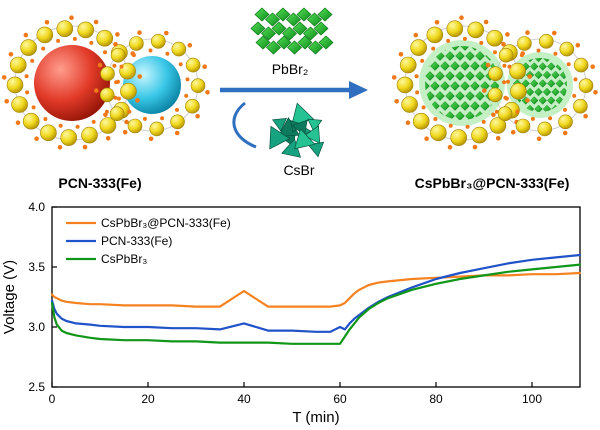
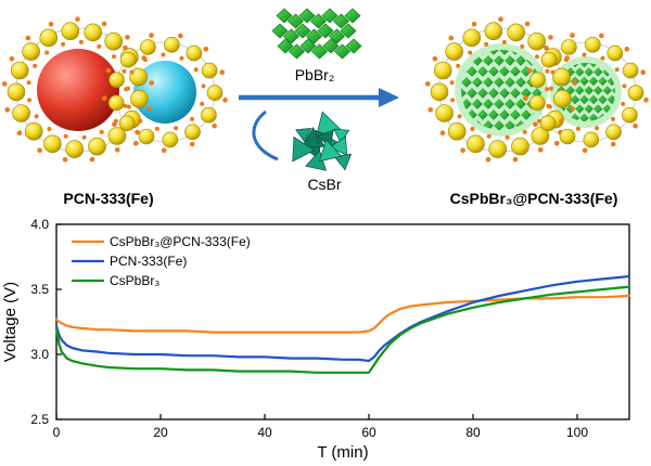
CsPbBr₃@PCN-333(Fe)/40: 3.30 -> 3.17
PCN-333(Fe)/40: 3.03 -> 2.98
PCN-333(Fe)/60: 3.00 -> 2.95
